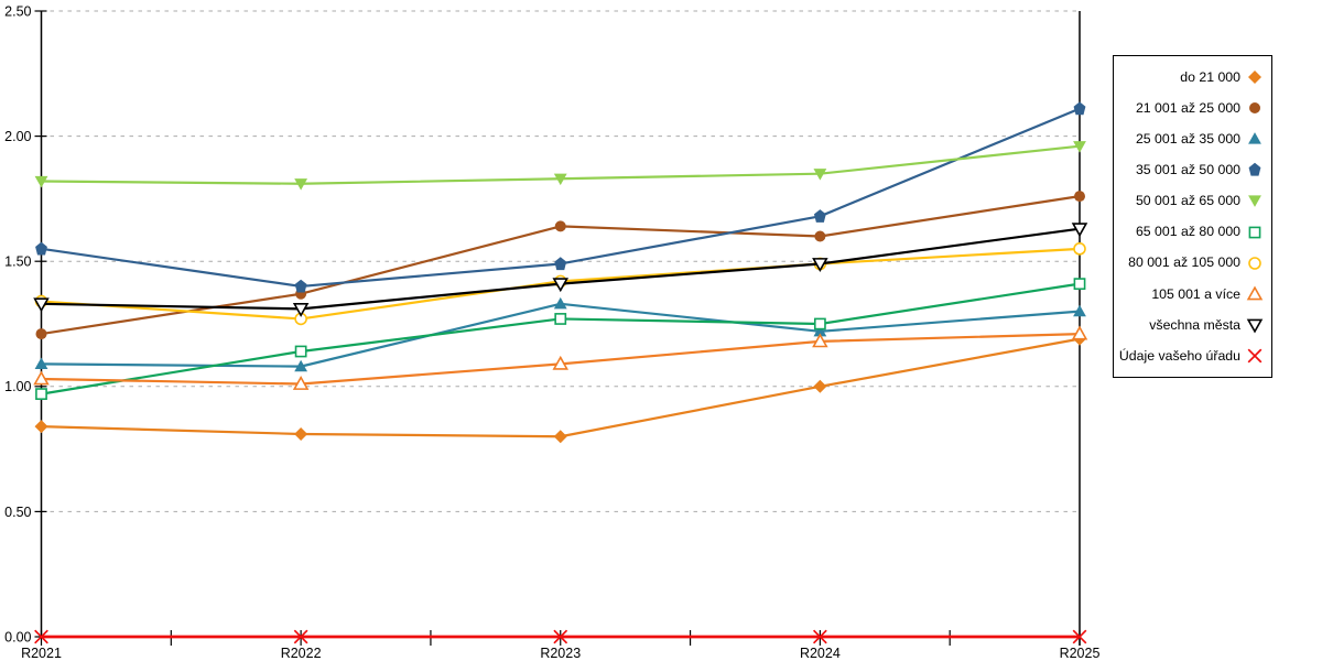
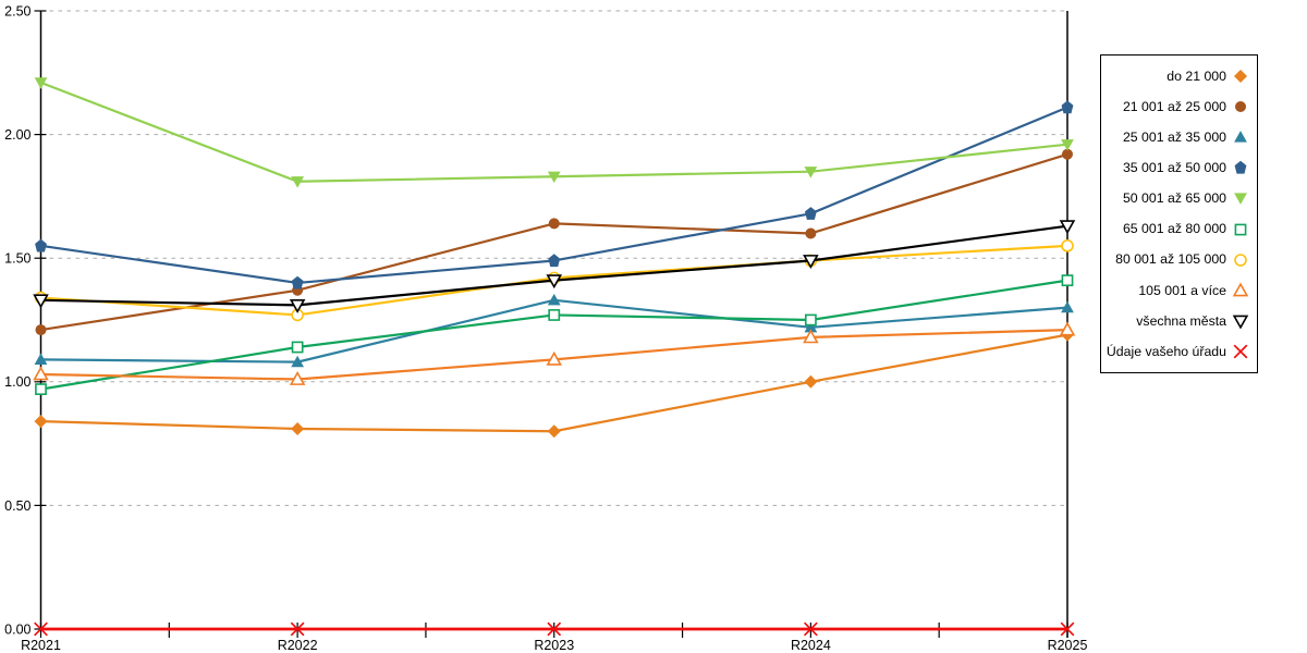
50 001 až 65 000/R2021: 1.82 -> 2.21
21 001 až 25 000/R2025: 1.76 -> 1.92
